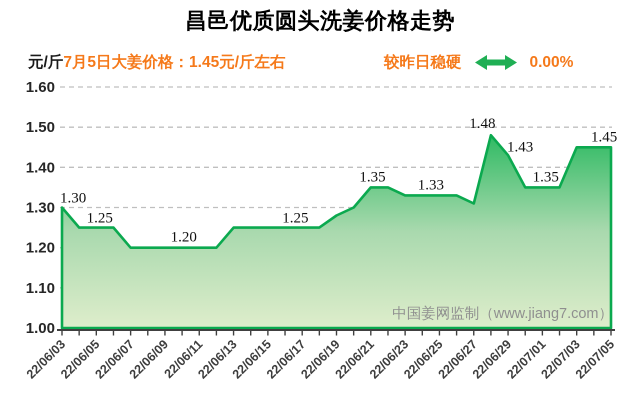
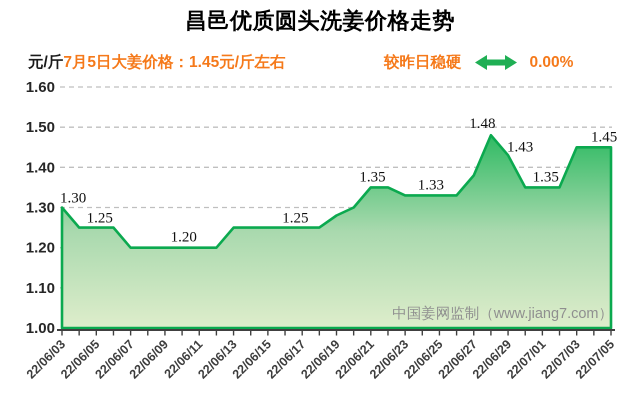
22/06/27: 1.31 -> 1.38
